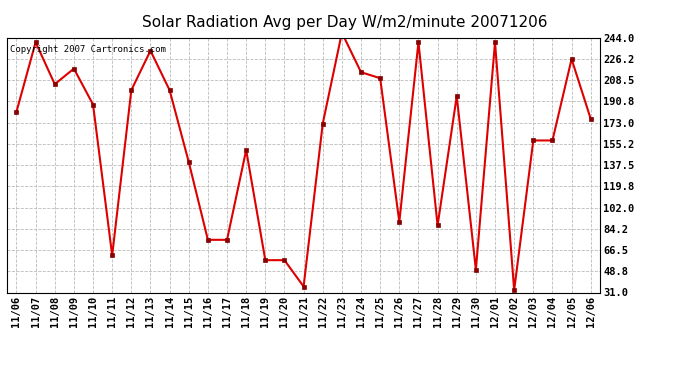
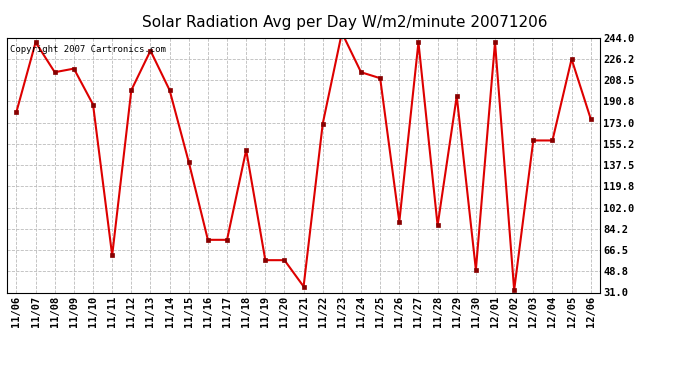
11/08: 205 -> 215
